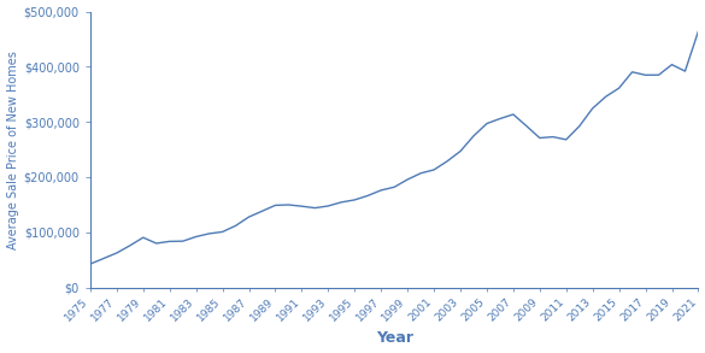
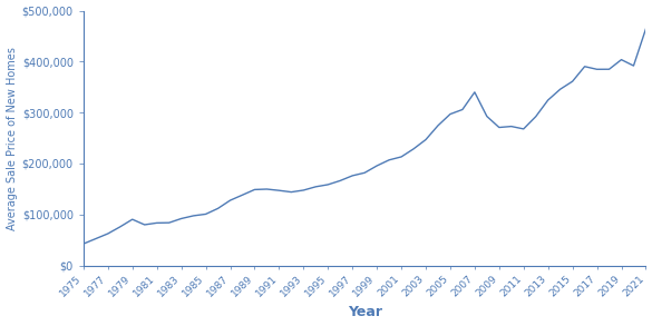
2007: $314,000 -> $340,000
